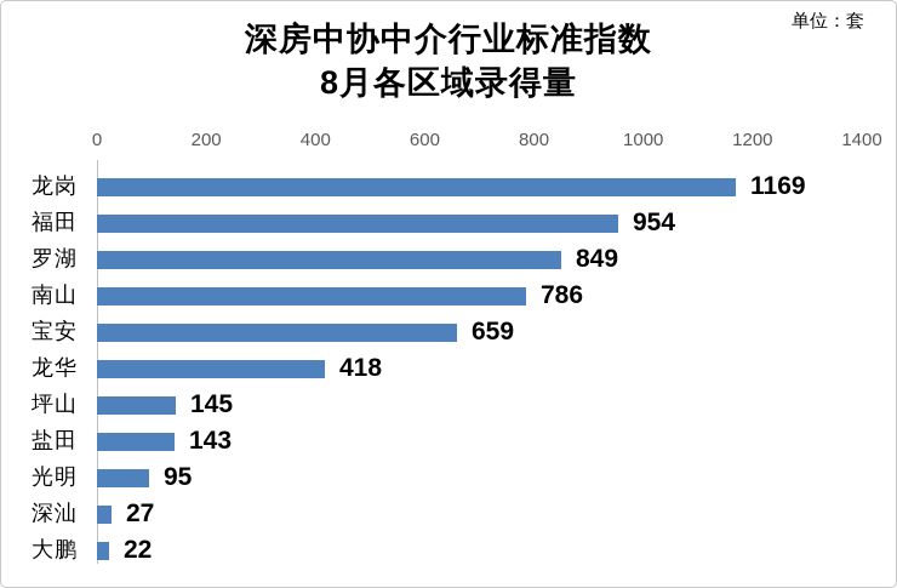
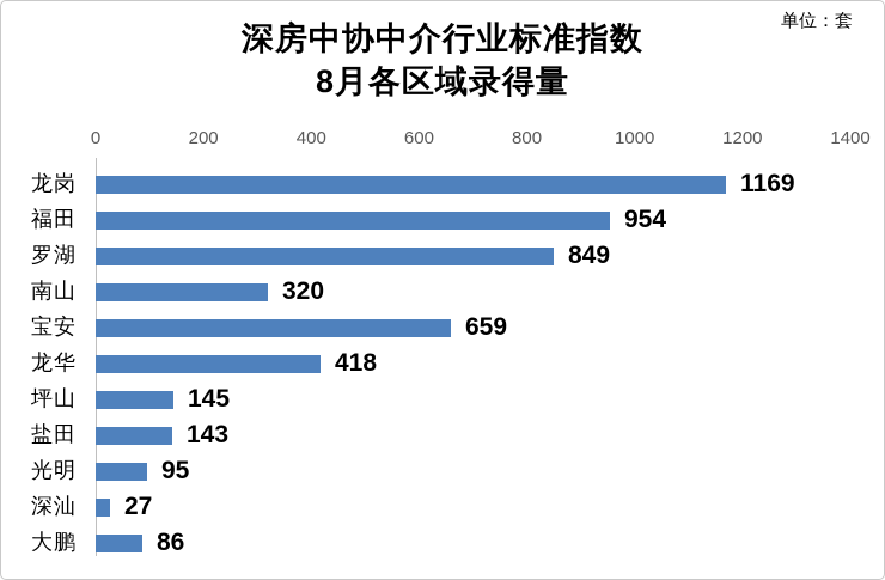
南山: 786 -> 320
大鹏: 22 -> 86
